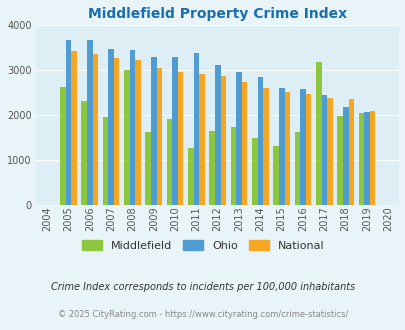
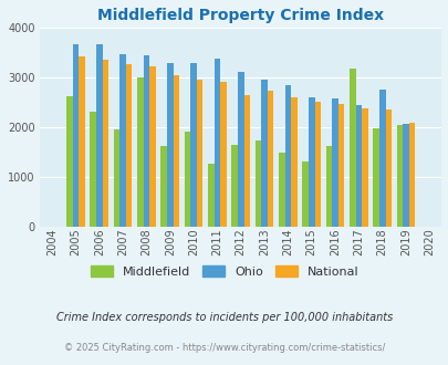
National/2012: 2860 -> 2650
Ohio/2018: 2180 -> 2750
